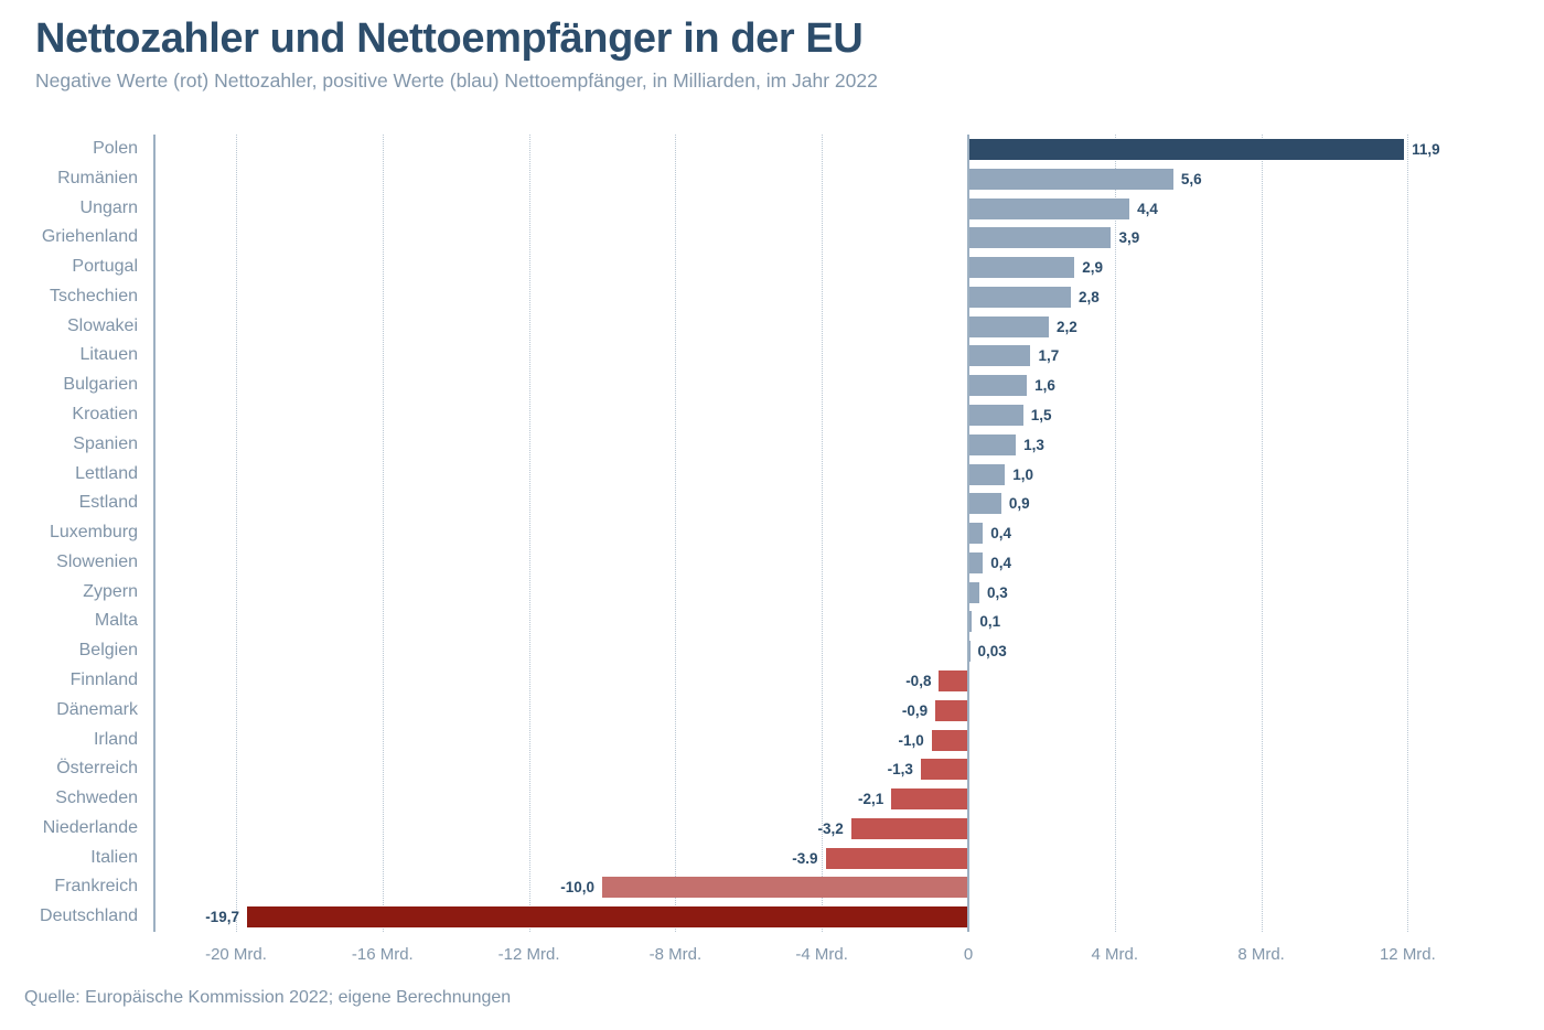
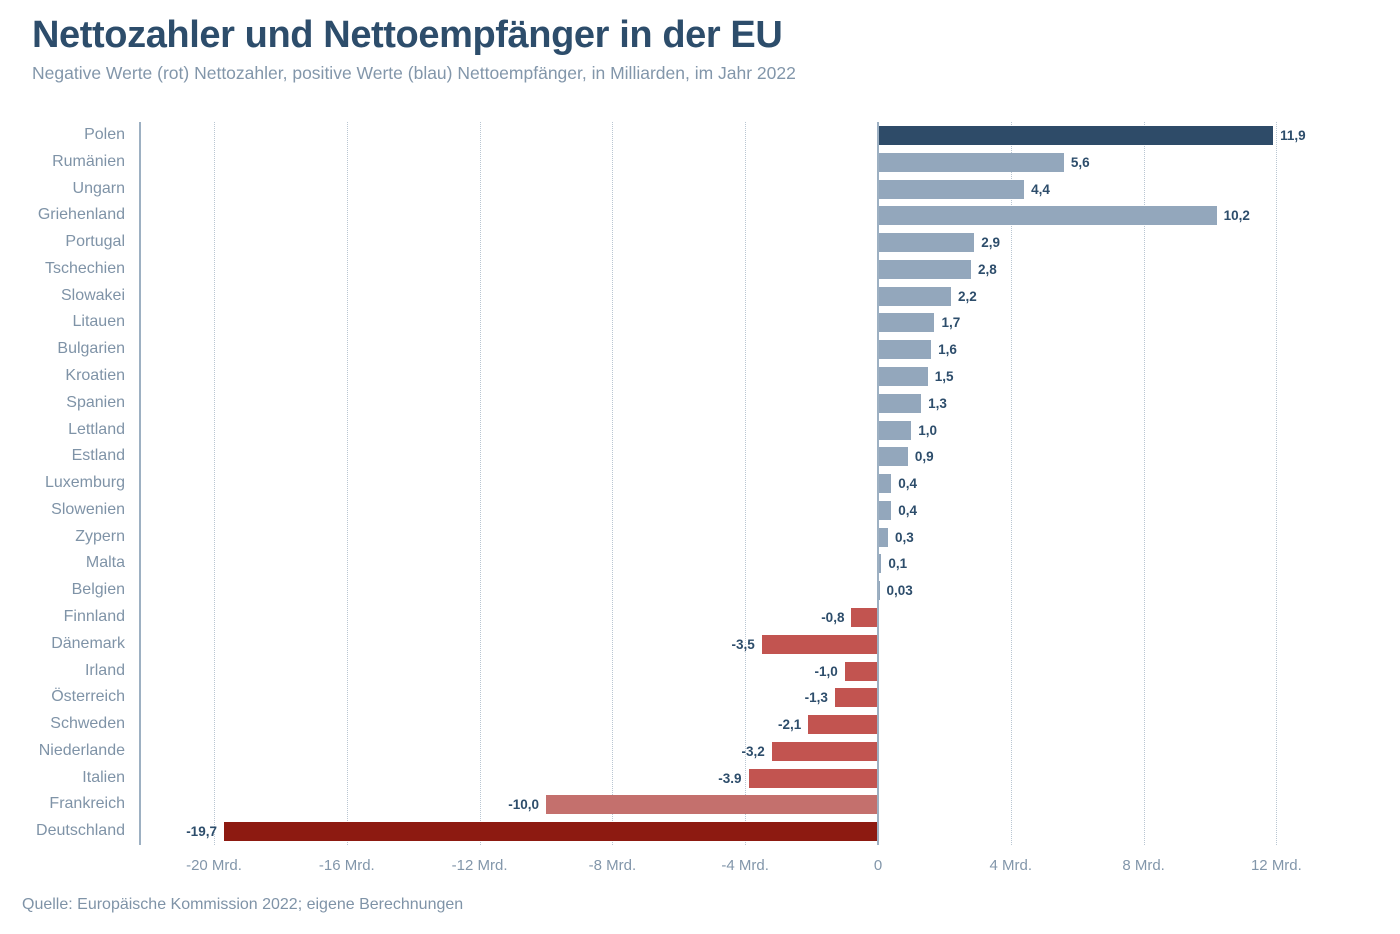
Griehenland: 3,9 -> 10,2
Dänemark: -0,9 -> -3,5
